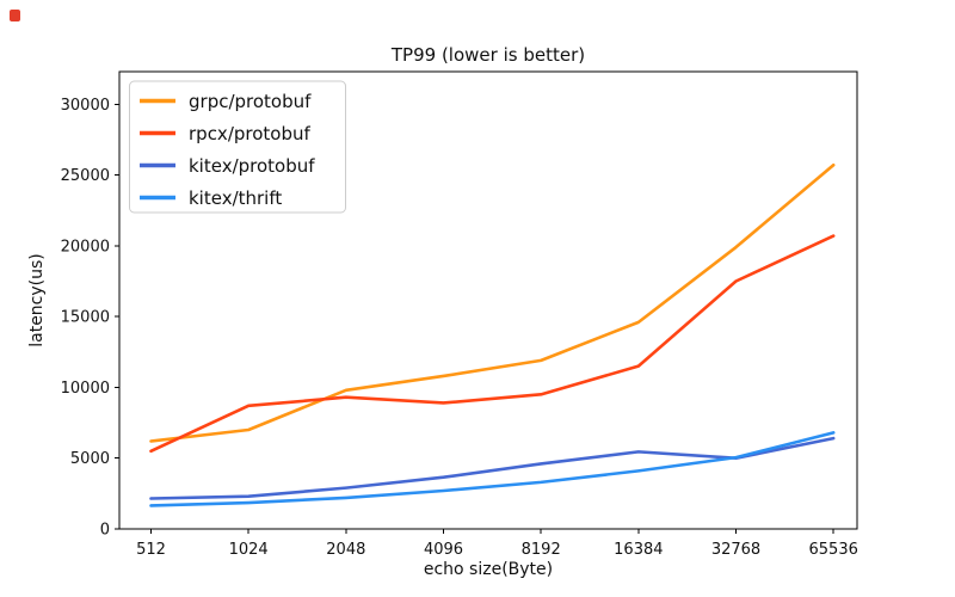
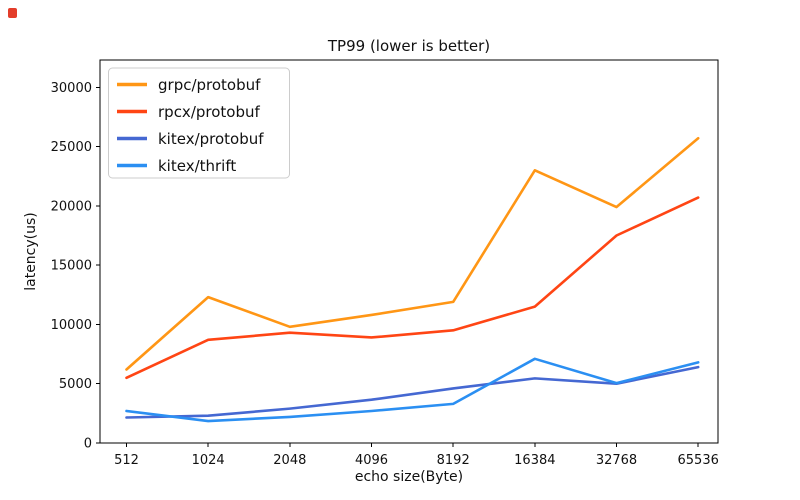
kitex/thrift/512: 1600 -> 2700
grpc/protobuf/1024: 7000 -> 12300
grpc/protobuf/16384: 14600 -> 23000
kitex/thrift/16384: 4100 -> 7100
